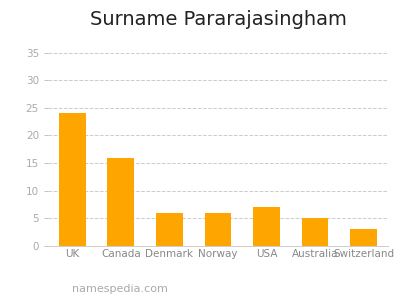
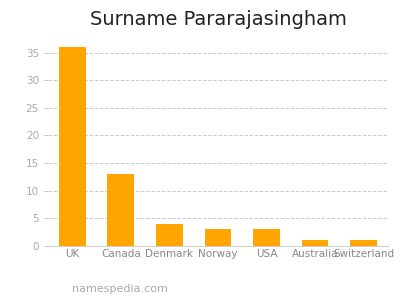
UK: 24 -> 36
Canada: 16 -> 13
Denmark: 6 -> 4
Norway: 6 -> 3
USA: 7 -> 3
Australia: 5 -> 1
Switzerland: 3 -> 1
